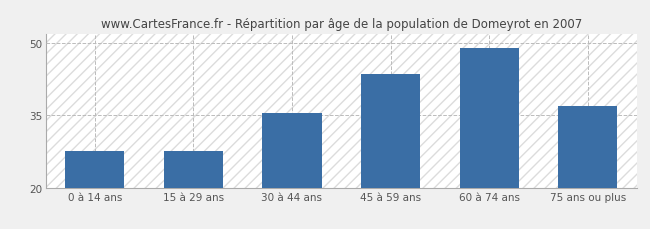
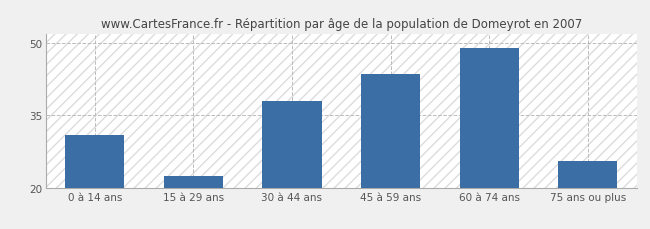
0 à 14 ans: 27.5 -> 31.0
15 à 29 ans: 27.5 -> 22.5
30 à 44 ans: 35.5 -> 38.0
75 ans ou plus: 37.0 -> 25.5
